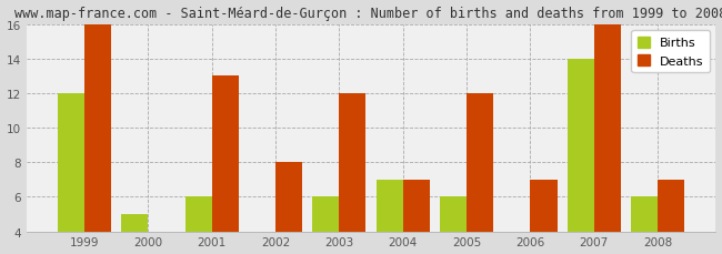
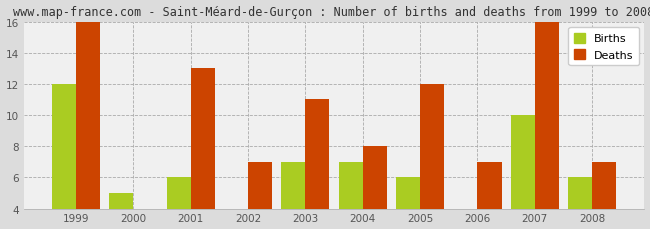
Deaths/2002: 8 -> 7
Births/2003: 6 -> 7
Deaths/2003: 12 -> 11
Deaths/2004: 7 -> 8
Births/2007: 14 -> 10
